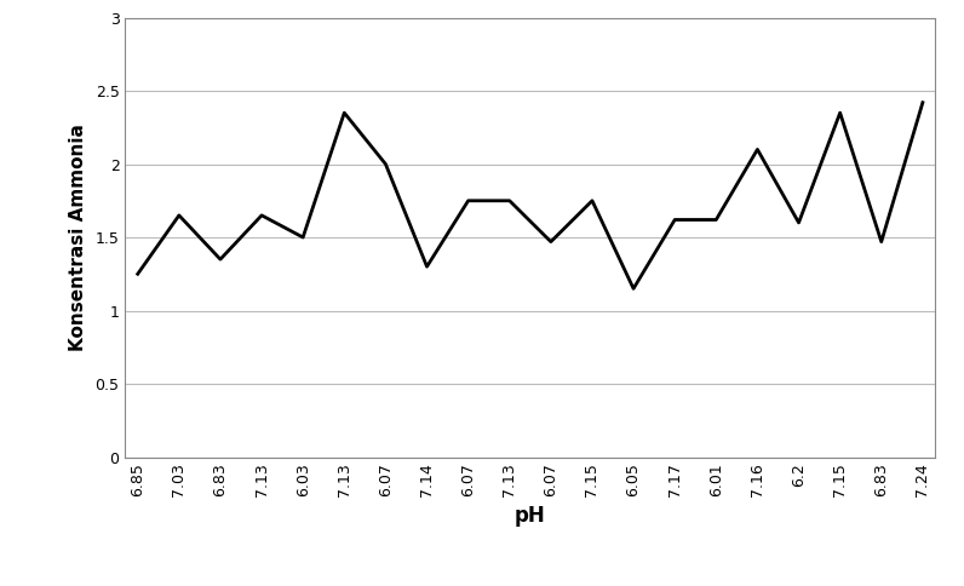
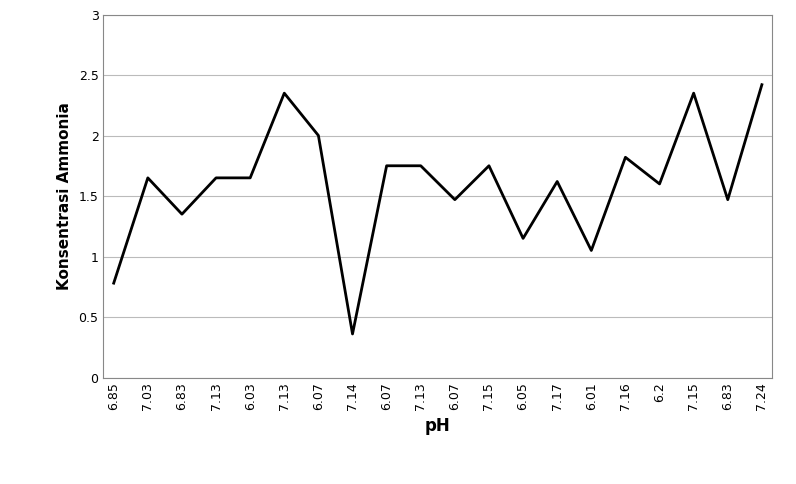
6.85: 1.25 -> 0.78
6.03: 1.50 -> 1.65
7.14: 1.30 -> 0.36
6.01: 1.62 -> 1.05
7.16: 2.10 -> 1.82
